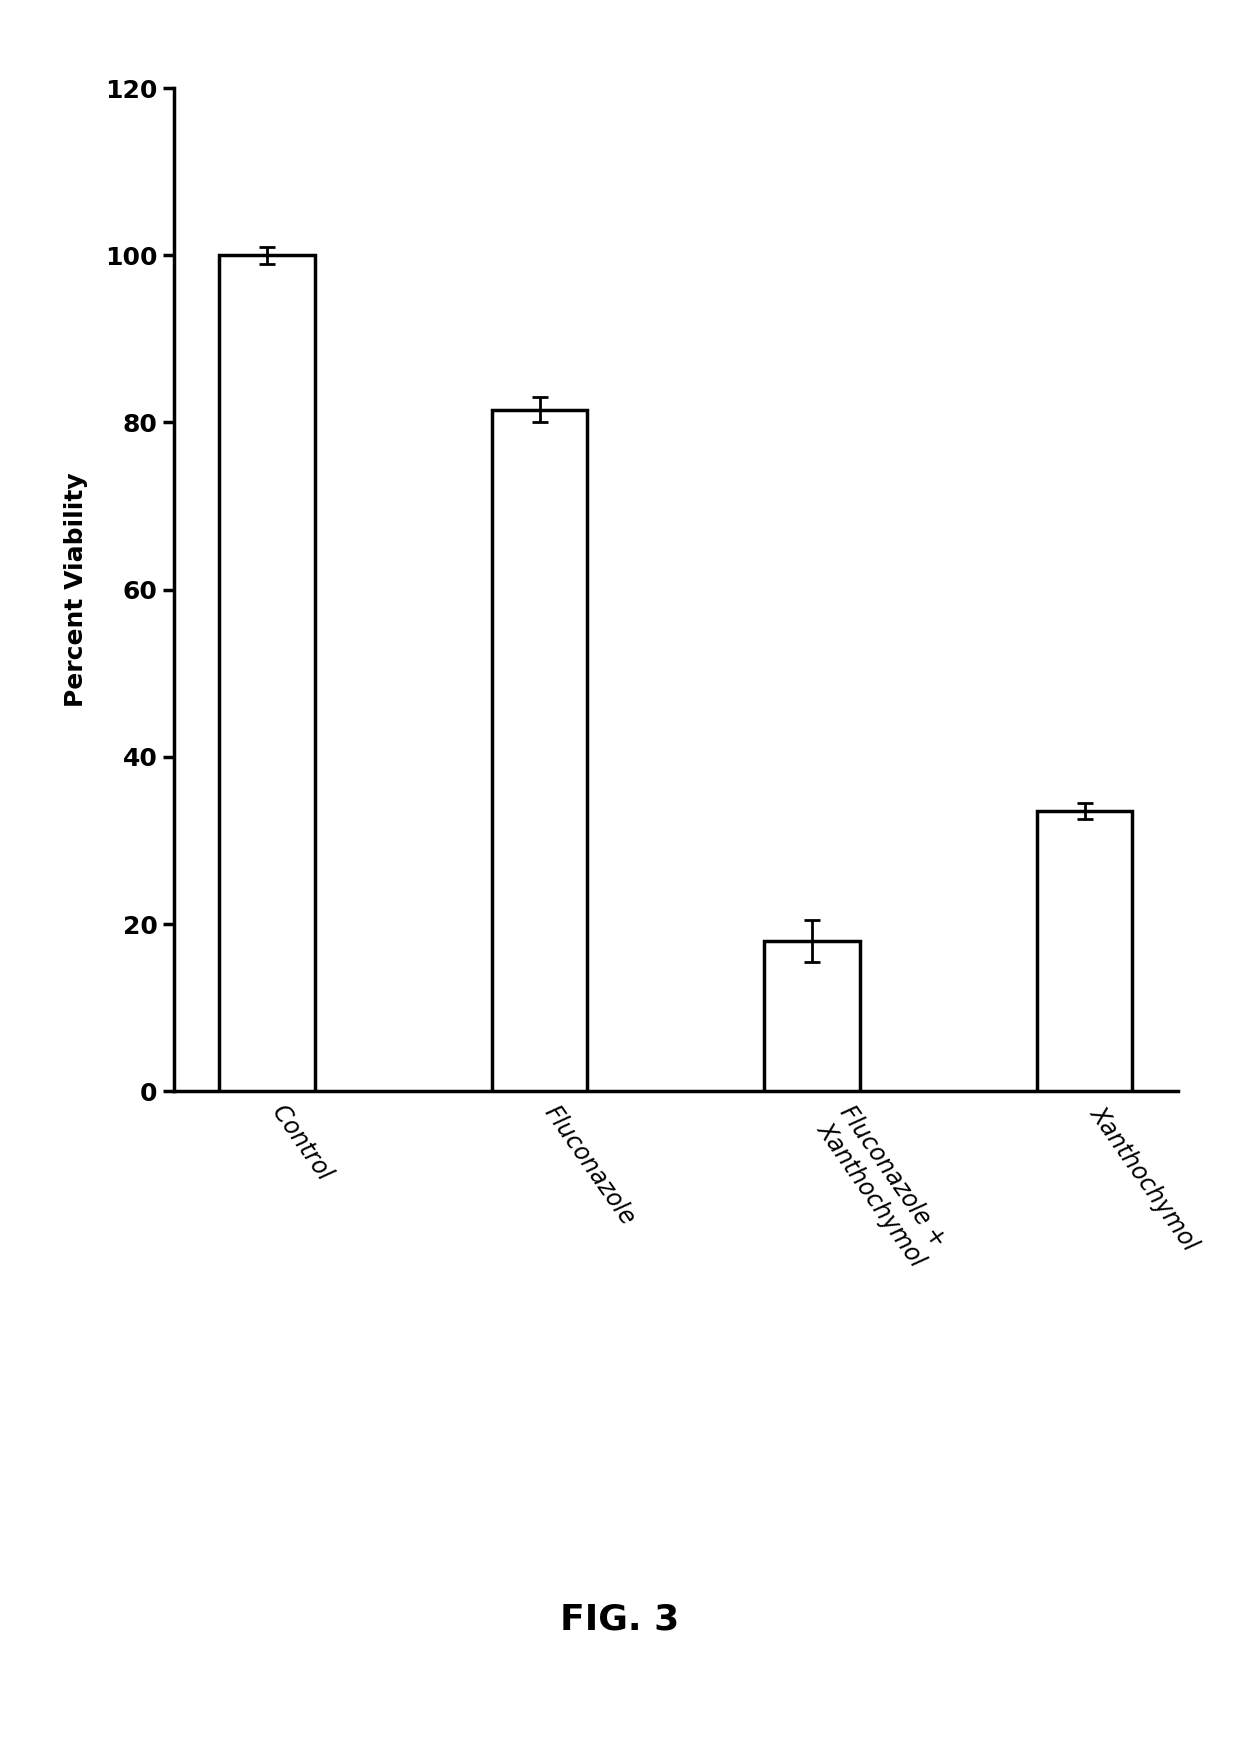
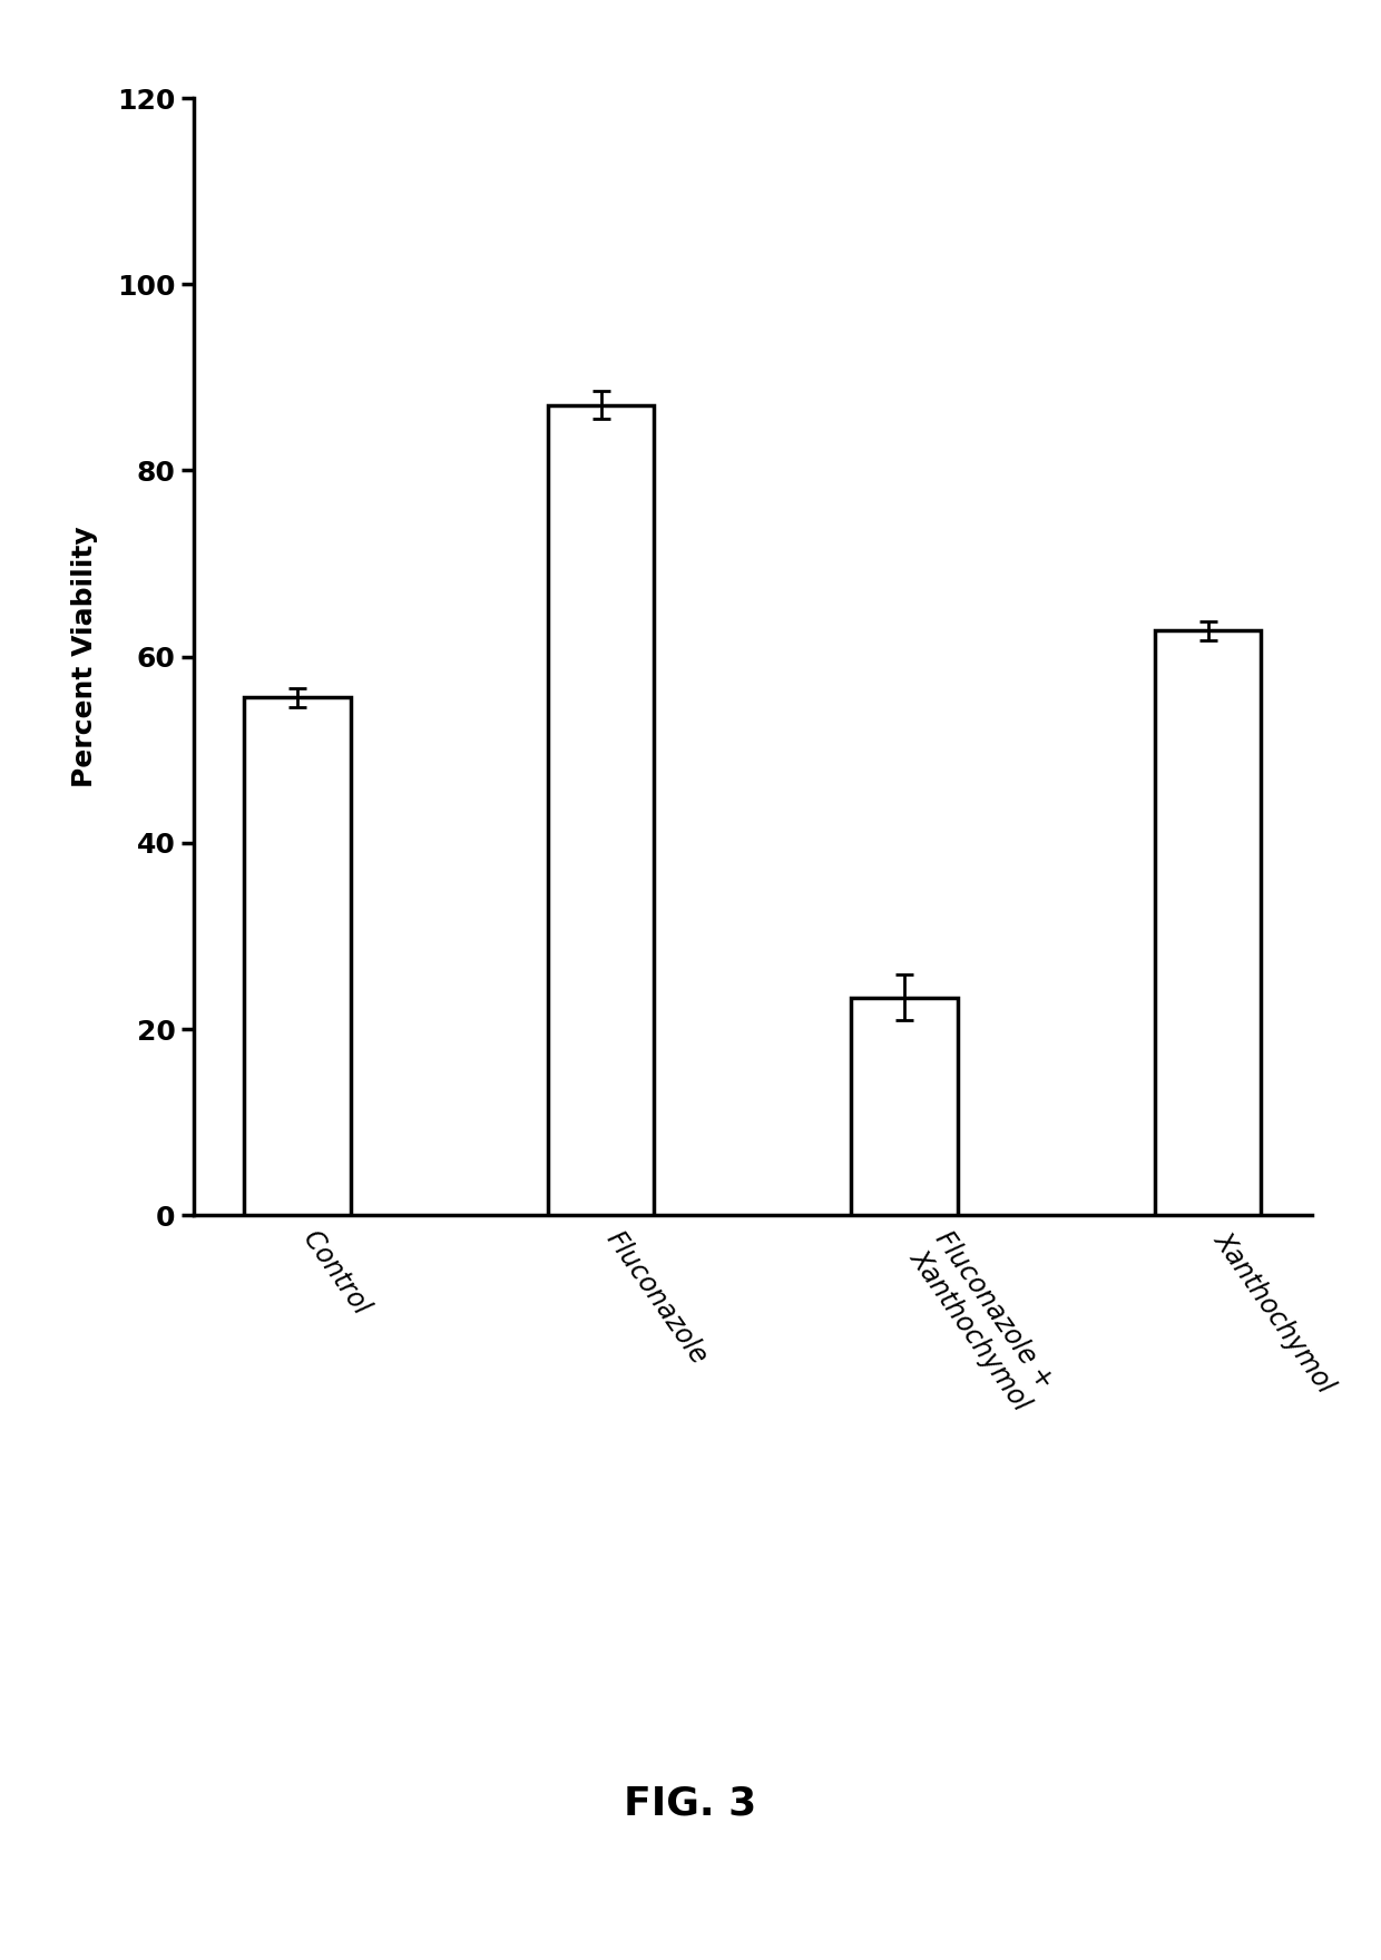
Control: 100.0 -> 55.6
Fluconazole: 81.5 -> 87.0
Fluconazole + Xanthochymol: 18.0 -> 23.4
Xanthochymol: 33.5 -> 62.8
